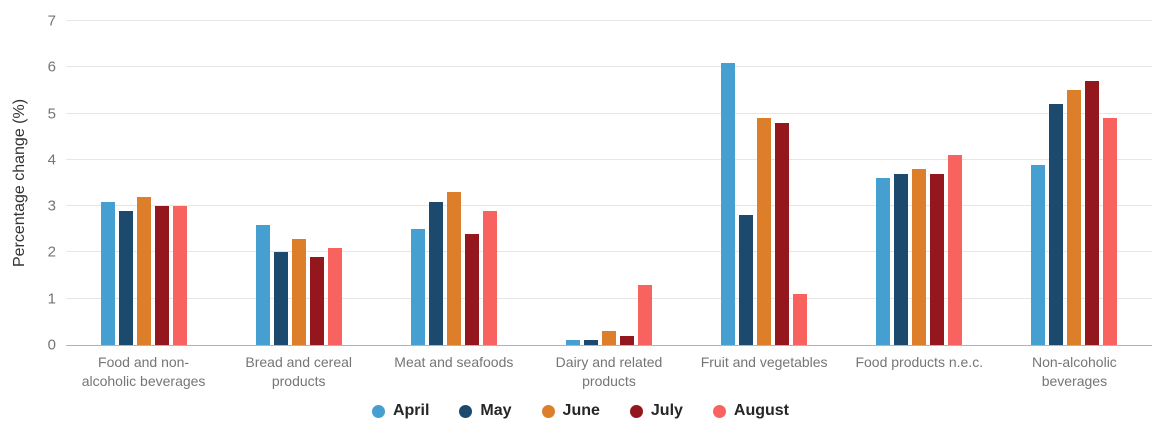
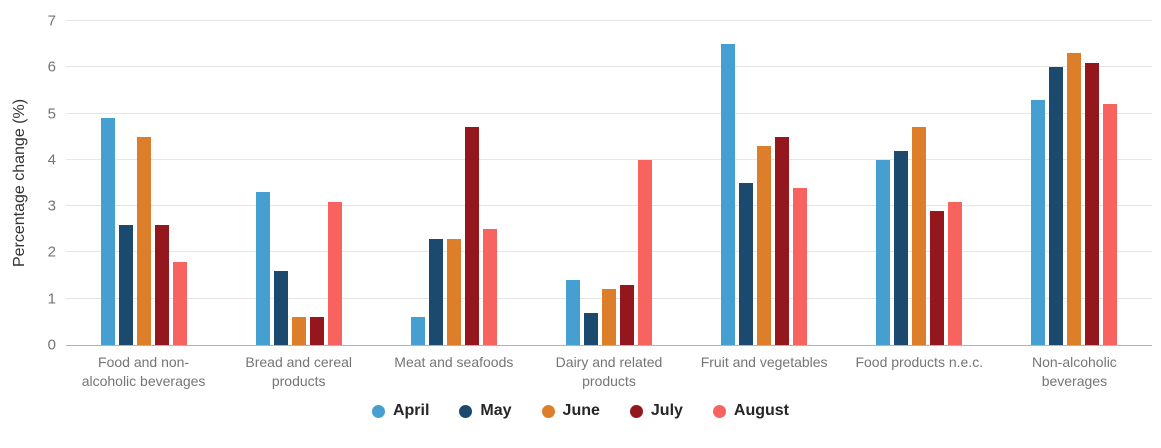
April/Food and non-alcoholic beverages: 3.1 -> 4.9
May/Food and non-alcoholic beverages: 2.9 -> 2.6
June/Food and non-alcoholic beverages: 3.2 -> 4.5
July/Food and non-alcoholic beverages: 3.0 -> 2.6
August/Food and non-alcoholic beverages: 3.0 -> 1.8
April/Bread and cereal products: 2.6 -> 3.3
May/Bread and cereal products: 2.0 -> 1.6
June/Bread and cereal products: 2.3 -> 0.6
July/Bread and cereal products: 1.9 -> 0.6
August/Bread and cereal products: 2.1 -> 3.1
April/Meat and seafoods: 2.5 -> 0.6
May/Meat and seafoods: 3.1 -> 2.3
June/Meat and seafoods: 3.3 -> 2.3
July/Meat and seafoods: 2.4 -> 4.7
August/Meat and seafoods: 2.9 -> 2.5
April/Dairy and related products: 0.1 -> 1.4
May/Dairy and related products: 0.1 -> 0.7
June/Dairy and related products: 0.3 -> 1.2
July/Dairy and related products: 0.2 -> 1.3
August/Dairy and related products: 1.3 -> 4.0
April/Fruit and vegetables: 6.1 -> 6.5
May/Fruit and vegetables: 2.8 -> 3.5
June/Fruit and vegetables: 4.9 -> 4.3
July/Fruit and vegetables: 4.8 -> 4.5
August/Fruit and vegetables: 1.1 -> 3.4
April/Food products n.e.c.: 3.6 -> 4.0
May/Food products n.e.c.: 3.7 -> 4.2
June/Food products n.e.c.: 3.8 -> 4.7
July/Food products n.e.c.: 3.7 -> 2.9
August/Food products n.e.c.: 4.1 -> 3.1
April/Non-alcoholic beverages: 3.9 -> 5.3
May/Non-alcoholic beverages: 5.2 -> 6.0
June/Non-alcoholic beverages: 5.5 -> 6.3
July/Non-alcoholic beverages: 5.7 -> 6.1
August/Non-alcoholic beverages: 4.9 -> 5.2
